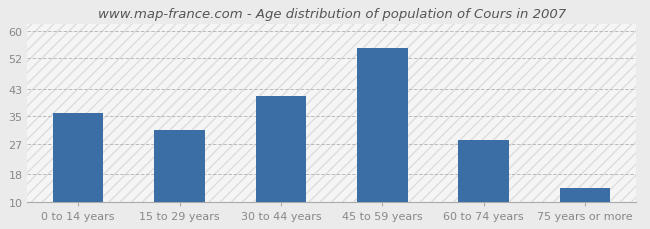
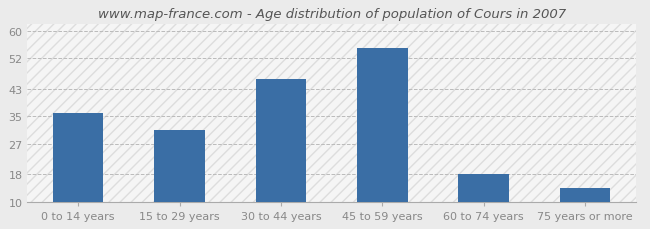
30 to 44 years: 41 -> 46
60 to 74 years: 28 -> 18
